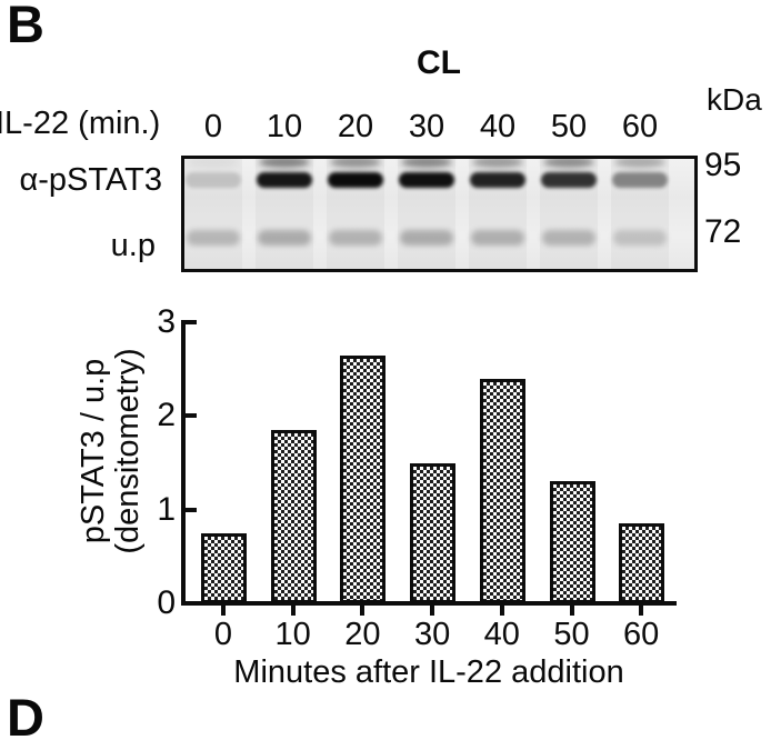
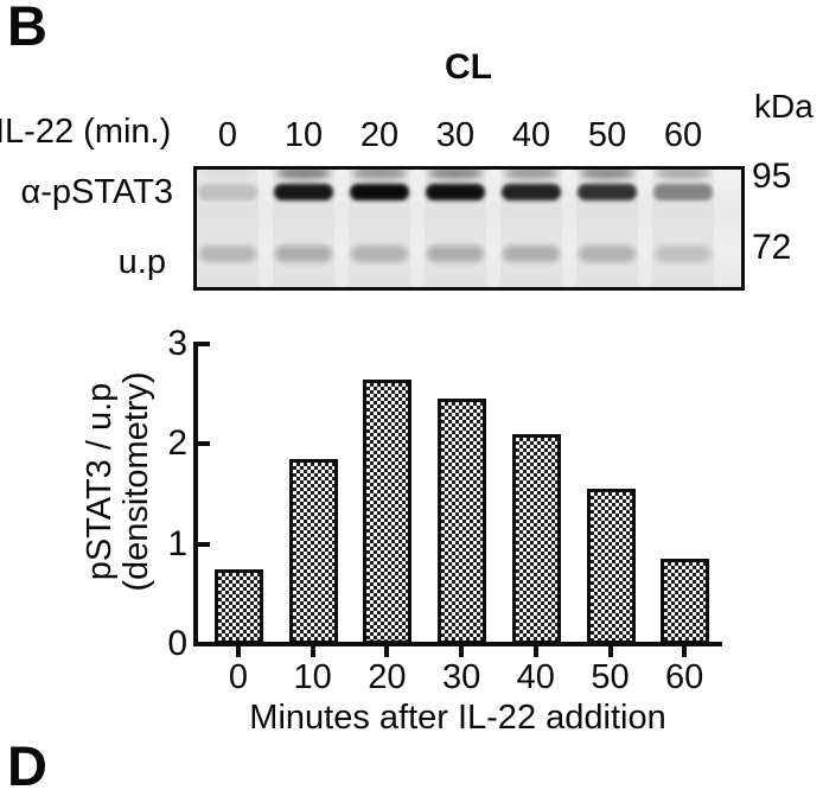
30: 1.5 -> 2.5
40: 2.4 -> 2.1
50: 1.3 -> 1.6
